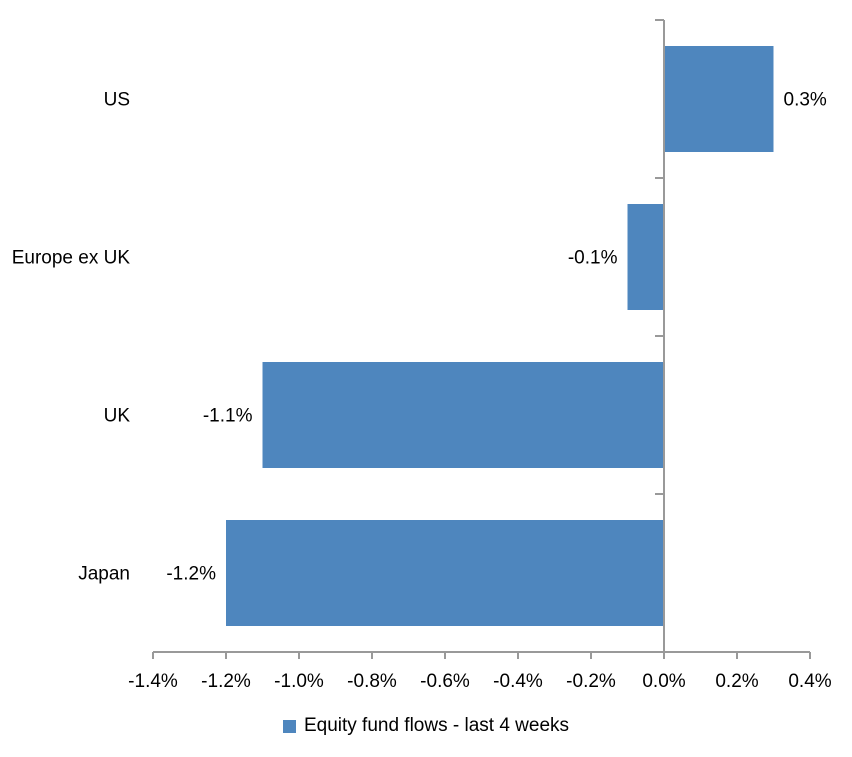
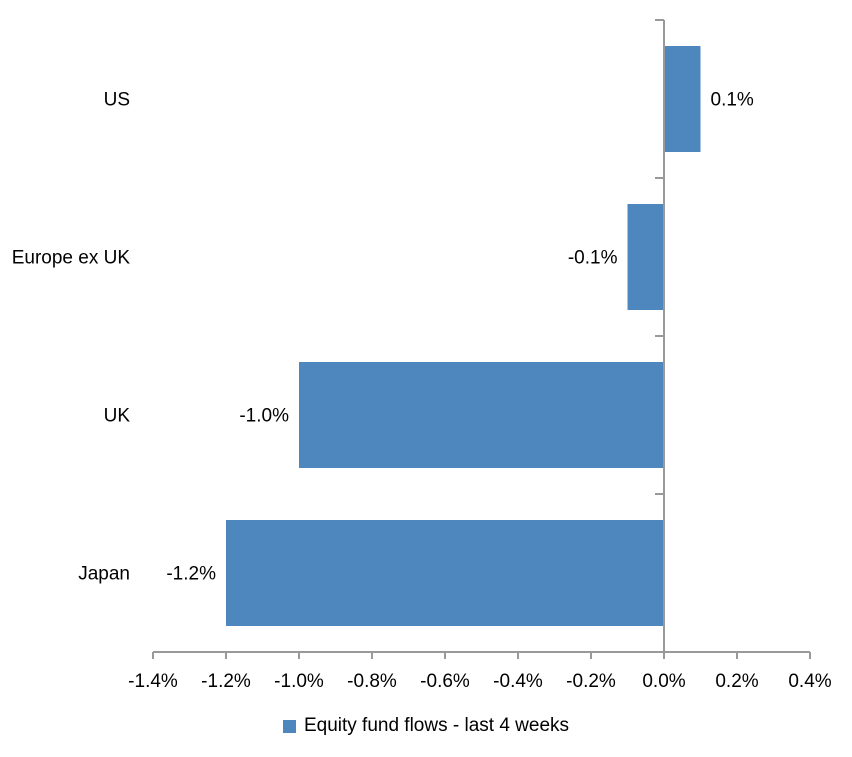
US: 0.3% -> 0.1%
UK: -1.1% -> -1.0%
